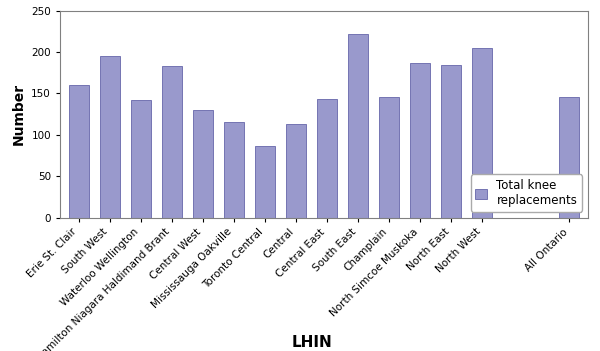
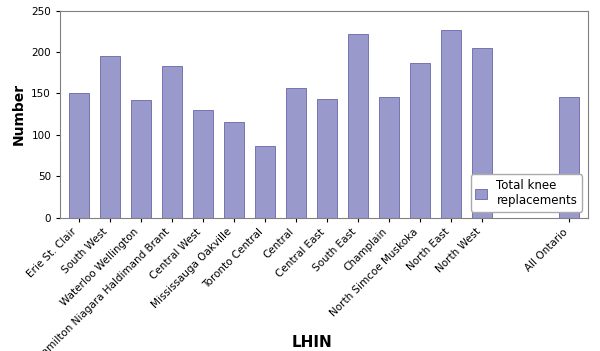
Erie St. Clair: 160 -> 150
Central: 113 -> 156
North East: 184 -> 226
